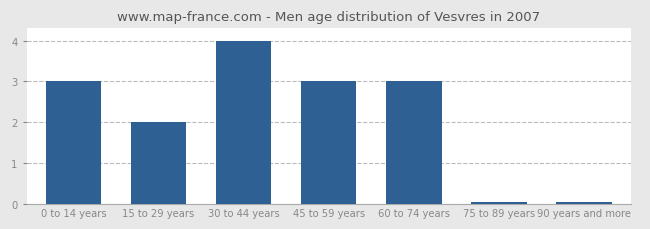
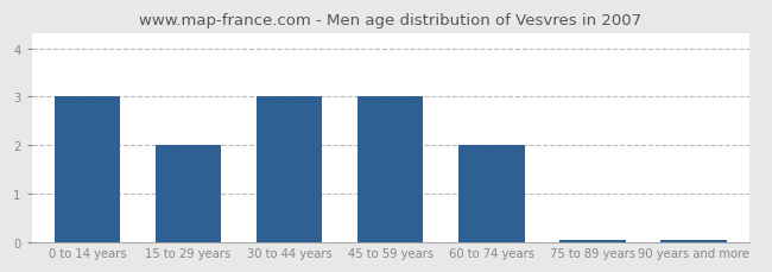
30 to 44 years: 4.00 -> 3.00
60 to 74 years: 3.00 -> 2.00
